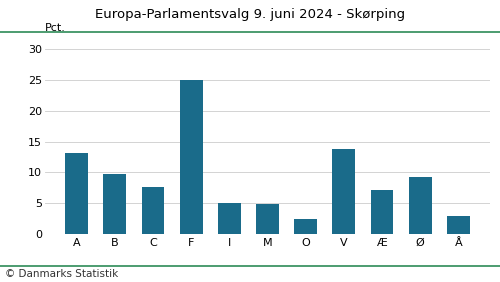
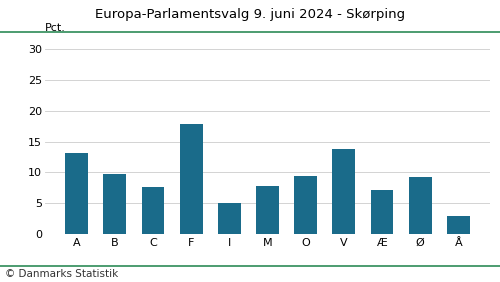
F: 25.0 -> 17.8
M: 4.8 -> 7.8
O: 2.4 -> 9.4
